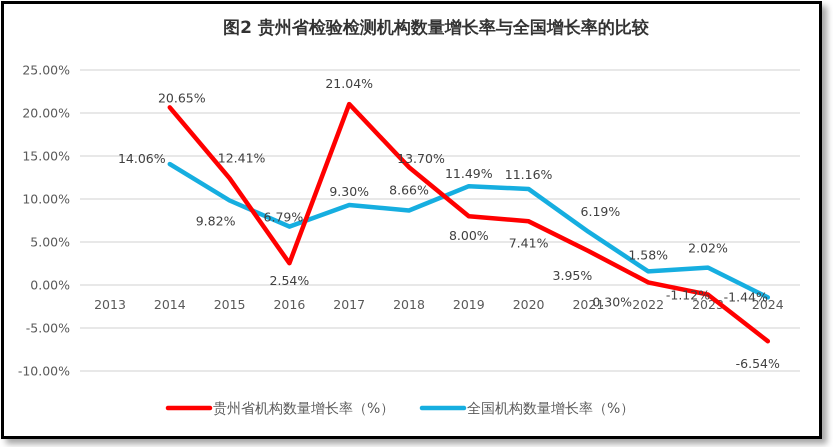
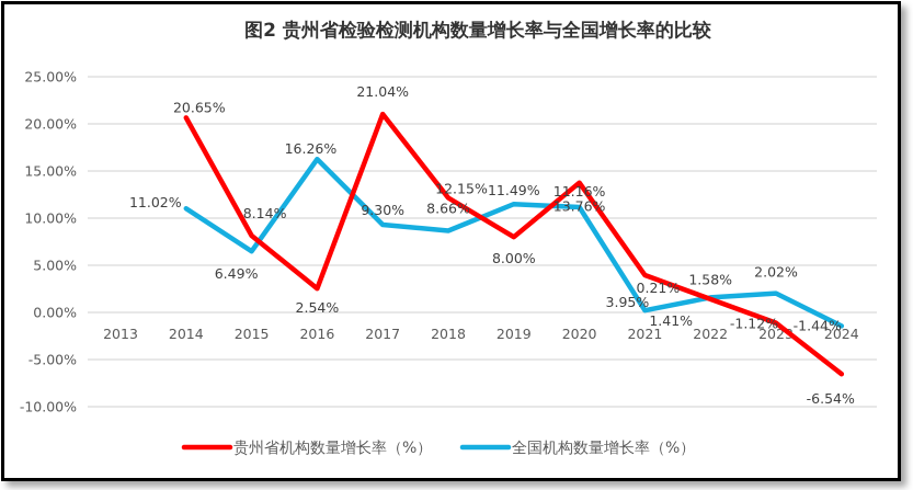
全国机构数量增长率（%）/2014: 14.06% -> 11.02%
贵州省机构数量增长率（%）/2015: 12.41% -> 8.14%
全国机构数量增长率（%）/2015: 9.82% -> 6.49%
全国机构数量增长率（%）/2016: 6.79% -> 16.26%
贵州省机构数量增长率（%）/2018: 13.70% -> 12.15%
贵州省机构数量增长率（%）/2020: 7.41% -> 13.76%
全国机构数量增长率（%）/2021: 6.19% -> 0.21%
贵州省机构数量增长率（%）/2022: 0.30% -> 1.41%
